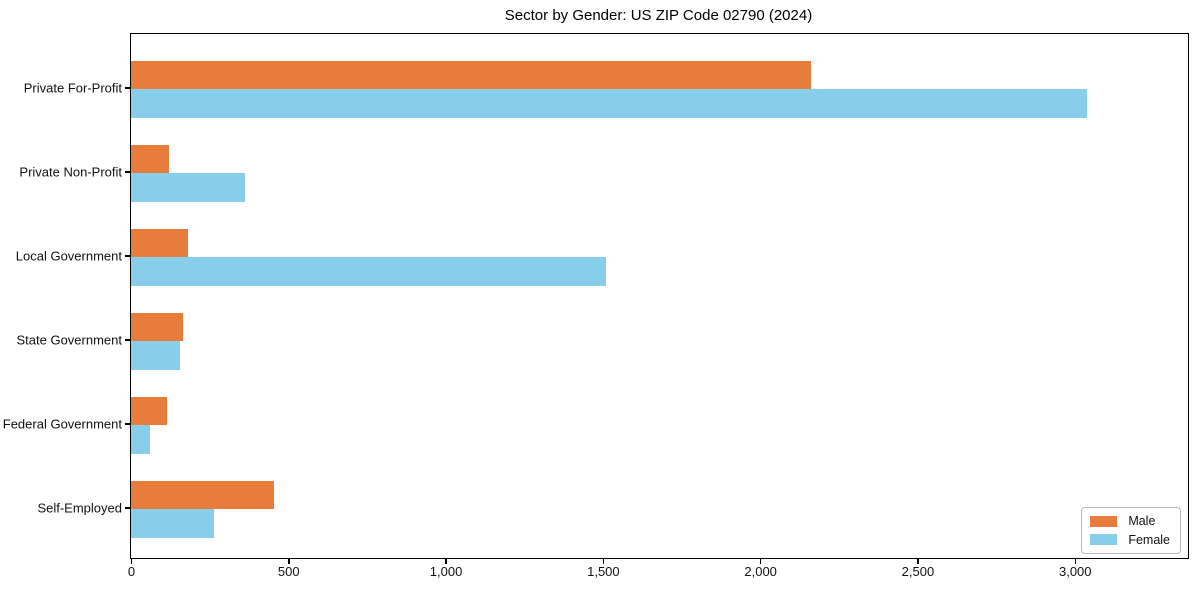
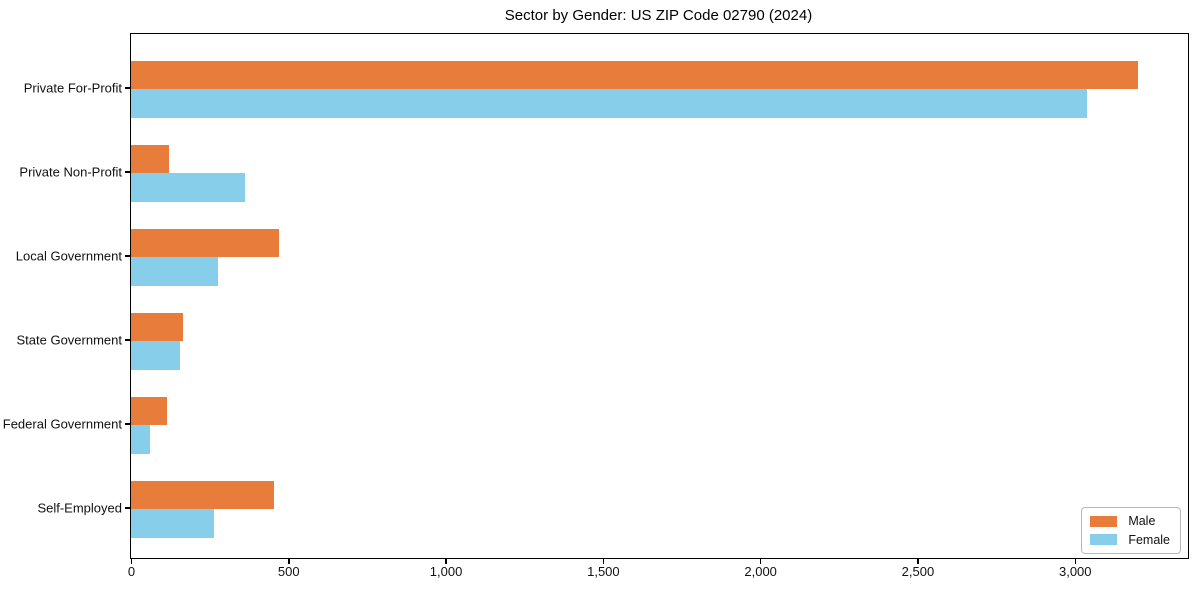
Male/Private For-Profit: 2160 -> 3200
Male/Local Government: 180 -> 470
Female/Local Government: 1510 -> 280
